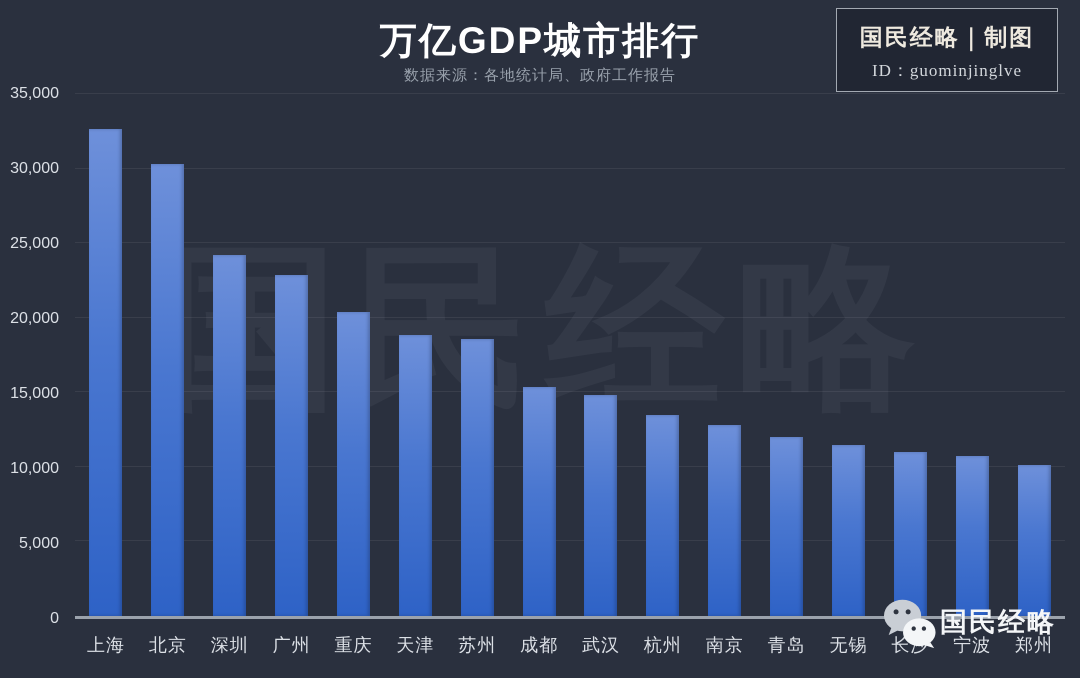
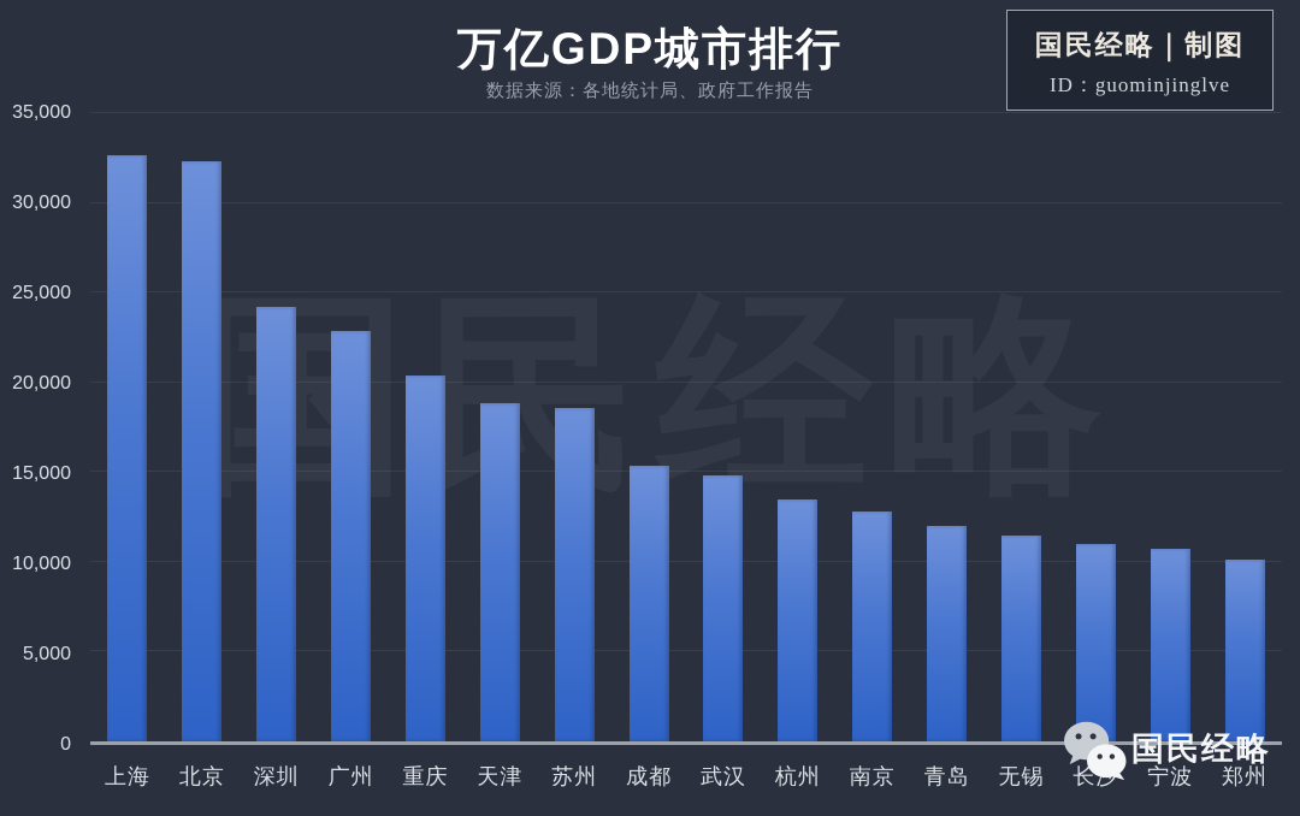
北京: 30300 -> 32300
